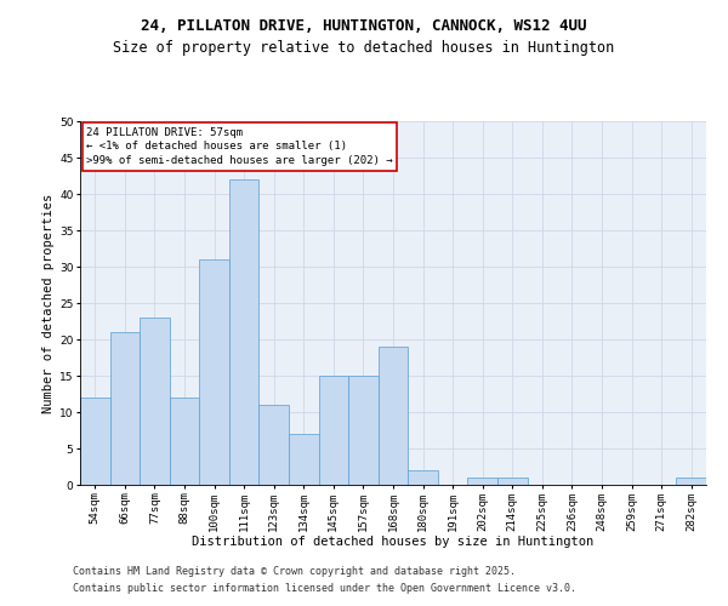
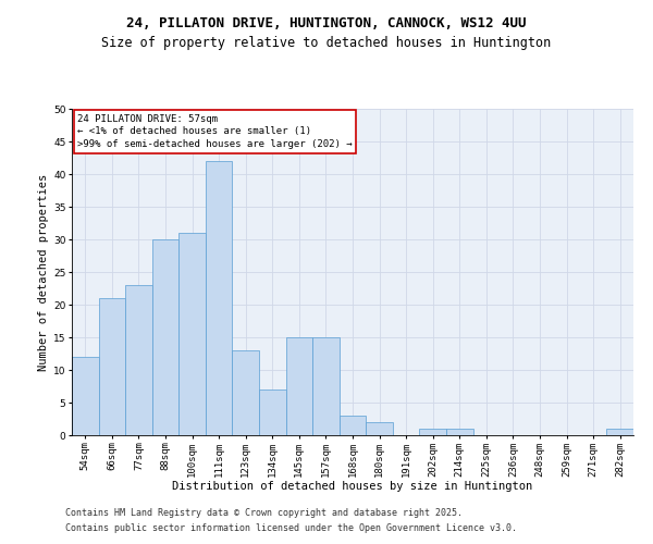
88sqm: 12 -> 30
123sqm: 11 -> 13
168sqm: 19 -> 3
